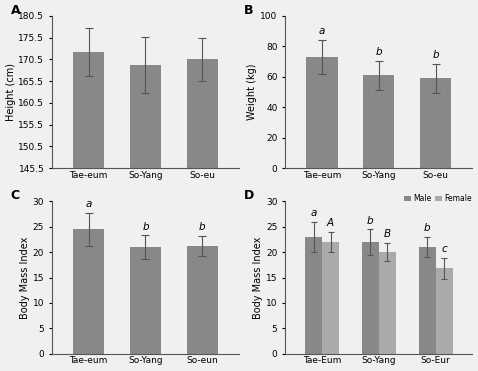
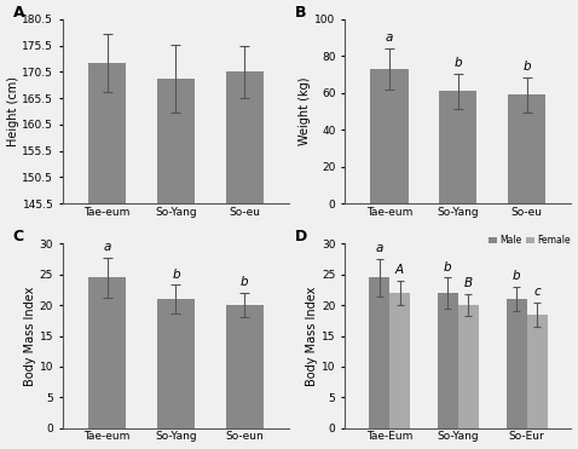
So-eun: 21.2 -> 20.1
Male/Tae-Eum: 23.0 -> 24.5
Female/So-Eur: 16.8 -> 18.5
